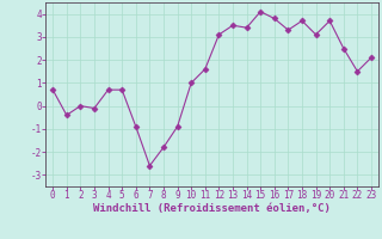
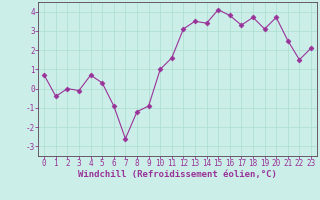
5: 0.7 -> 0.3
8: -1.8 -> -1.2
